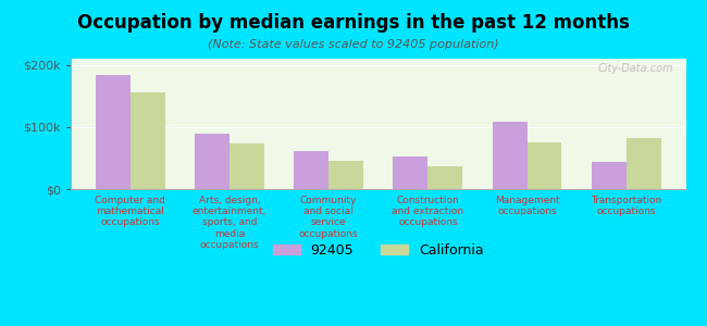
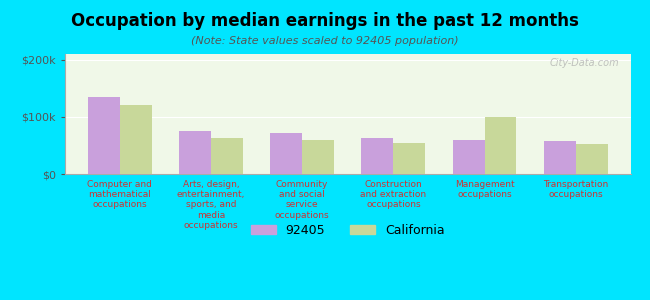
92405/Computer and mathematical occupations: $184k -> $135k
California/Computer and mathematical occupations: $156k -> $120k
92405/Arts, design, entertainment, sports, and media occupations: $90k -> $75k
California/Arts, design, entertainment, sports, and media occupations: $74k -> $63k
92405/Community and social service occupations: $62k -> $72k
California/Community and social service occupations: $46k -> $60k
92405/Construction and extraction occupations: $52k -> $63k
California/Construction and extraction occupations: $36k -> $55k
92405/Management occupations: $108k -> $60k
California/Management occupations: $76k -> $100k
92405/Transportation occupations: $44k -> $57k
California/Transportation occupations: $82k -> $53k
